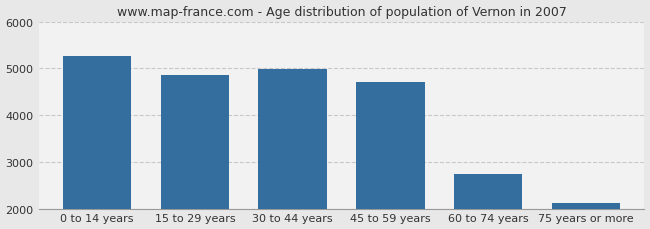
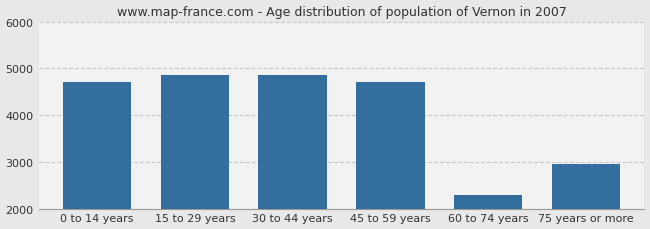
0 to 14 years: 5270 -> 4700
30 to 44 years: 4980 -> 4850
60 to 74 years: 2730 -> 2300
75 years or more: 2110 -> 2950
